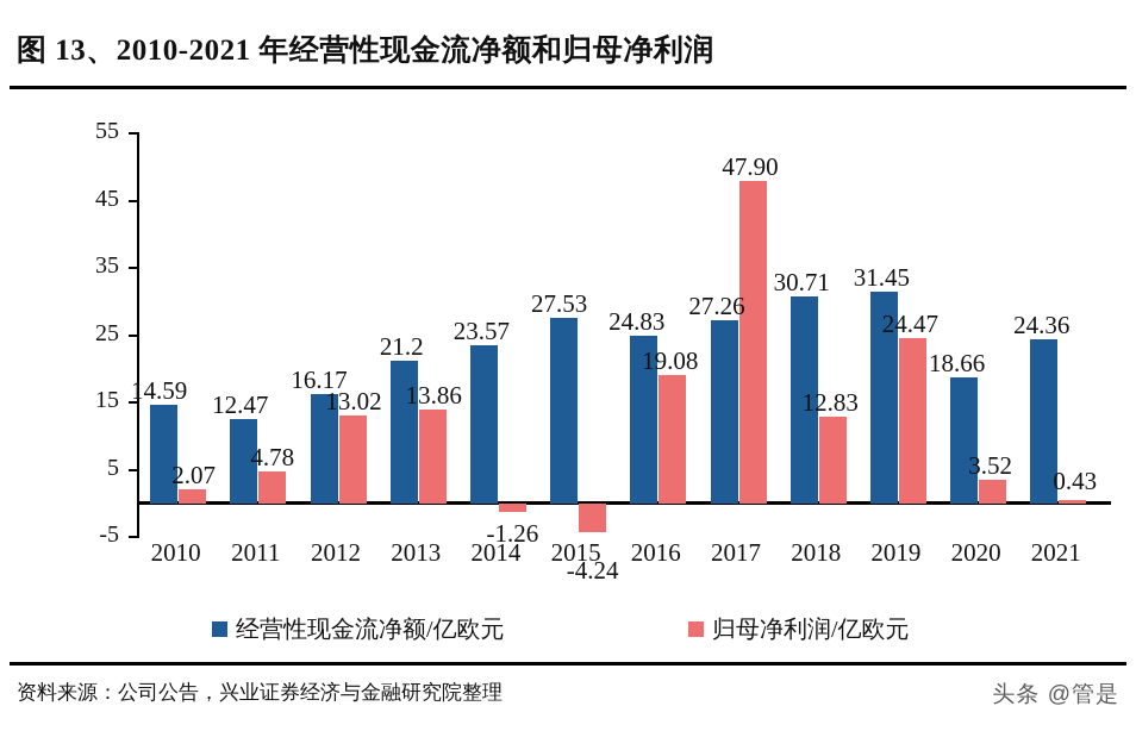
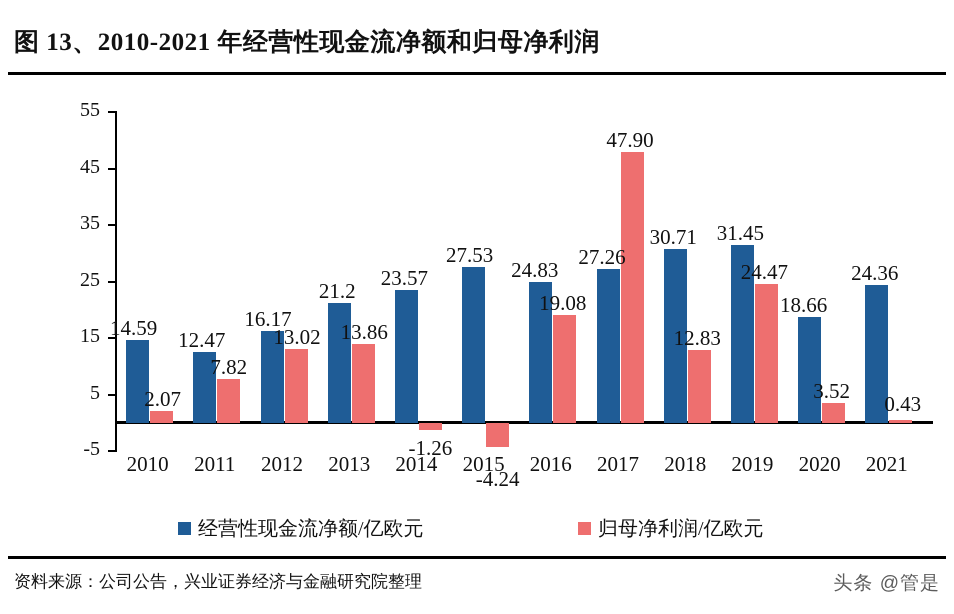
归母净利润/亿欧元/2011: 4.78 -> 7.82
